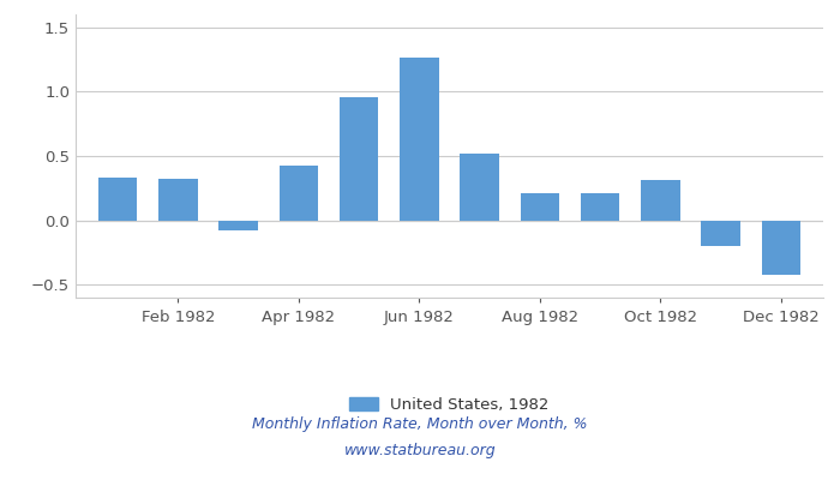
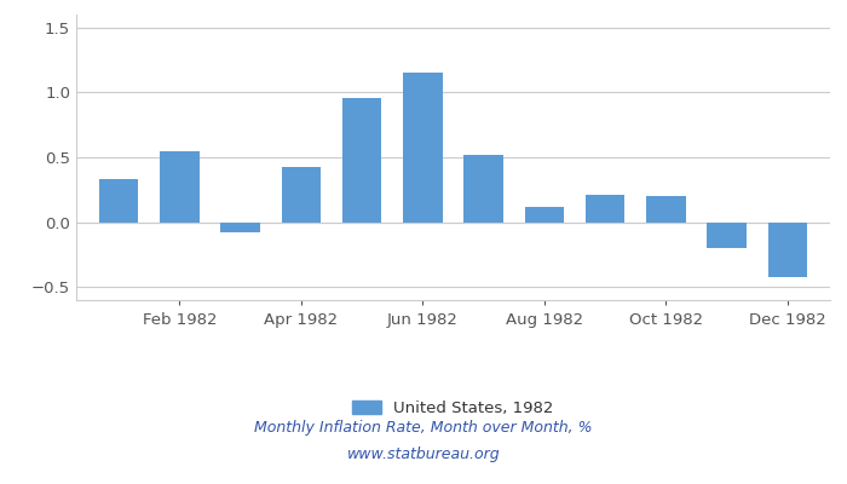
Feb 1982: 0.32 -> 0.55
Jun 1982: 1.26 -> 1.15
Aug 1982: 0.21 -> 0.12
Oct 1982: 0.31 -> 0.20
